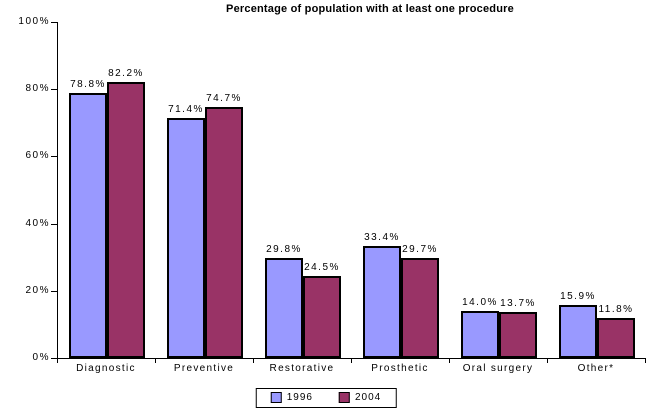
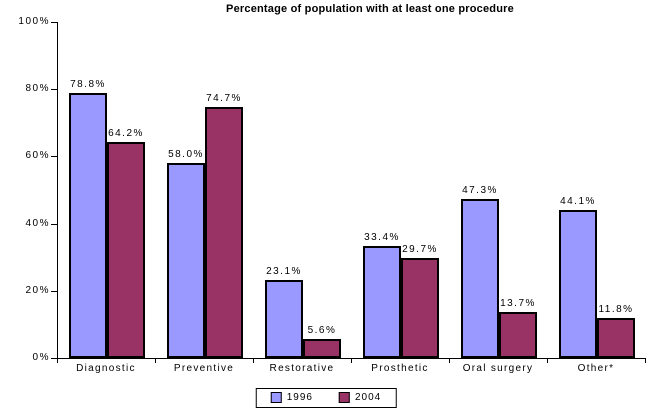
2004/Diagnostic: 82.2% -> 64.2%
1996/Preventive: 71.4% -> 58.0%
1996/Restorative: 29.8% -> 23.1%
2004/Restorative: 24.5% -> 5.6%
1996/Oral surgery: 14.0% -> 47.3%
1996/Other*: 15.9% -> 44.1%
